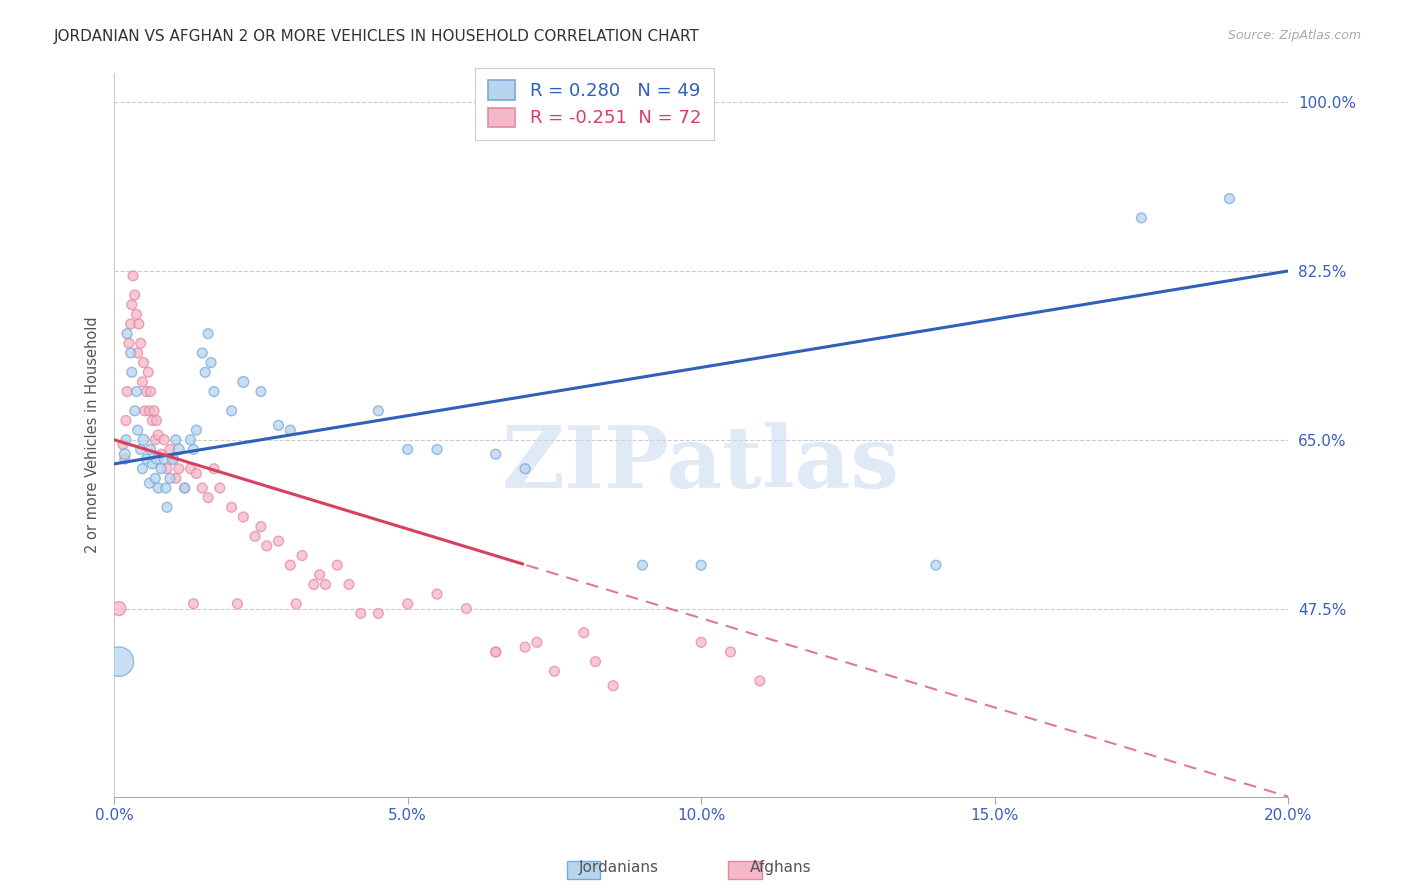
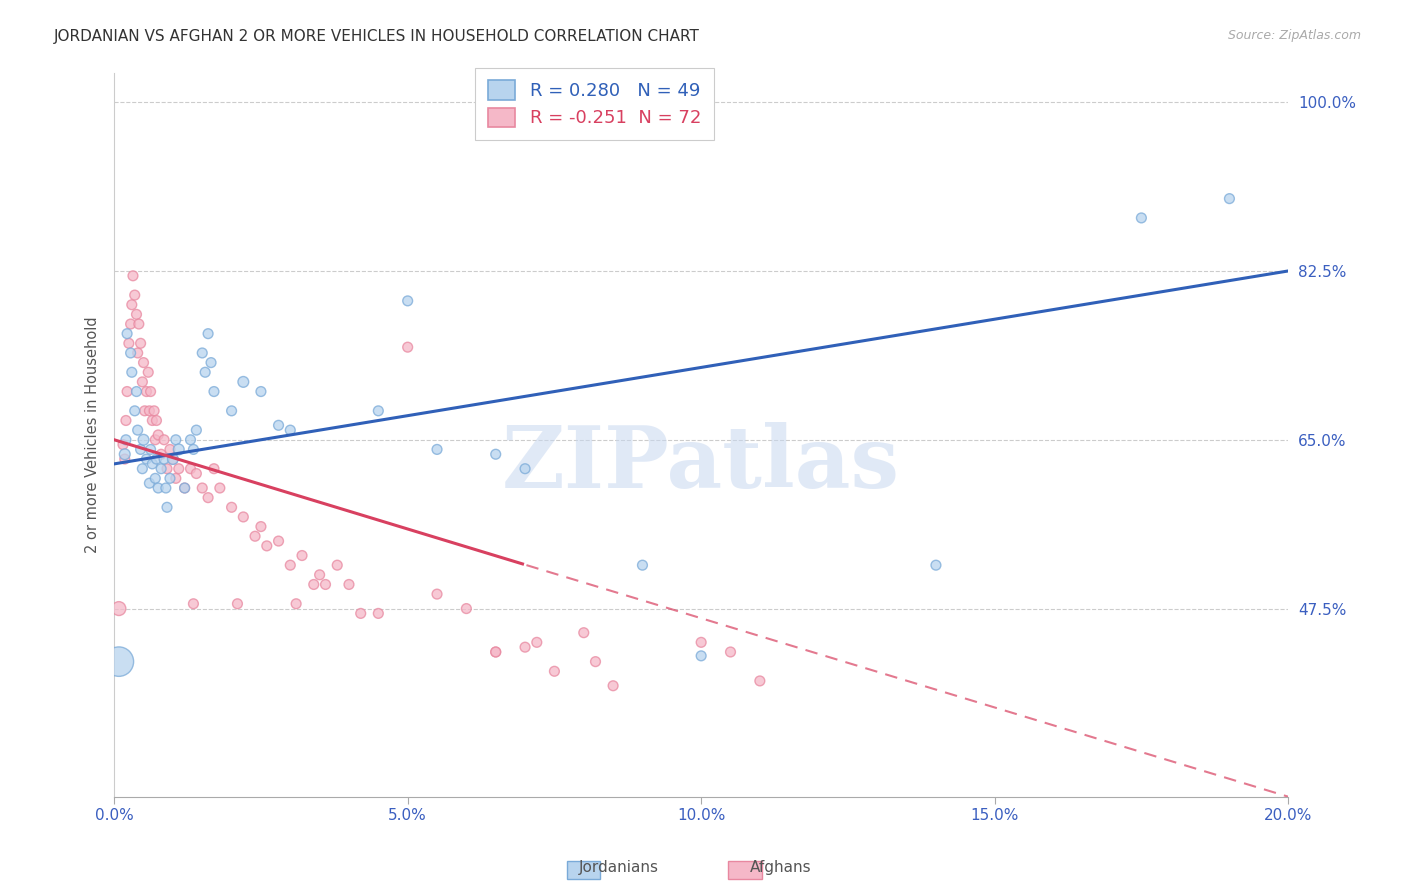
R = 0.280 N = 49/5.0%: 64.0% -> 79.4%
R = -0.251 N = 72/5.0%: 48.0% -> 74.6%
R = 0.280 N = 49/10.0%: 52.0% -> 42.6%
